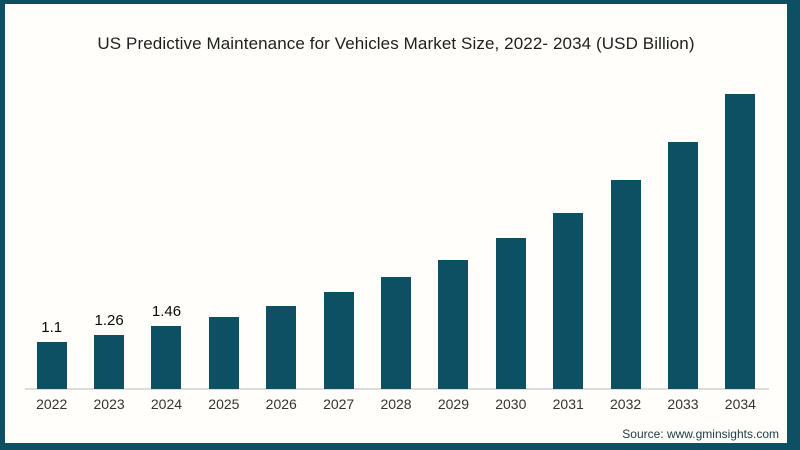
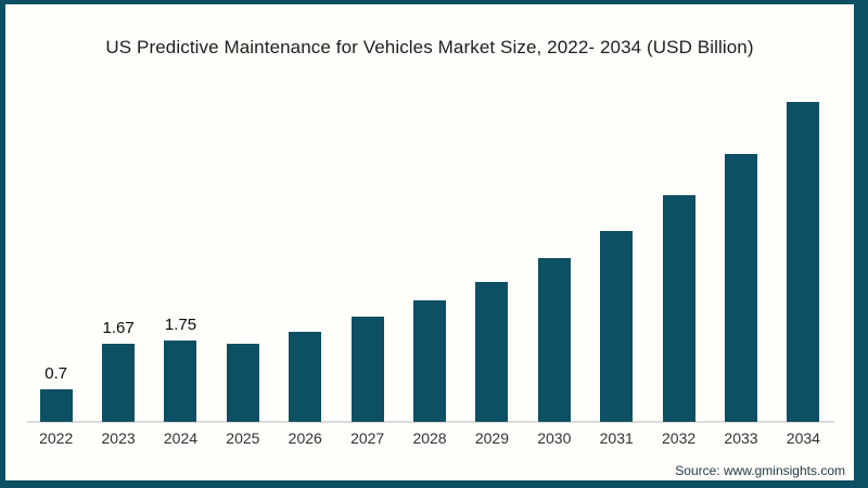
2022: 1.1 -> 0.7
2023: 1.26 -> 1.67
2024: 1.46 -> 1.75
